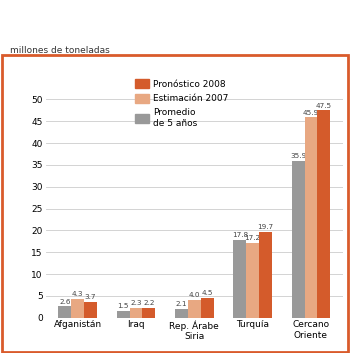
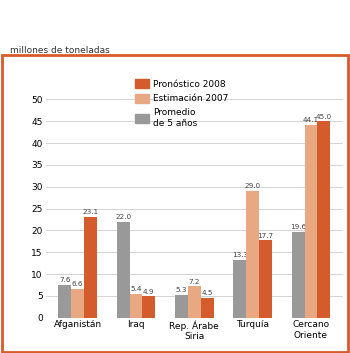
Promedio de 5 años/Afganistán: 2.6 -> 7.6
Estimación 2007/Afganistán: 4.3 -> 6.6
Pronóstico 2008/Afganistán: 3.7 -> 23.1
Promedio de 5 años/Iraq: 1.5 -> 22.0
Estimación 2007/Iraq: 2.3 -> 5.4
Pronóstico 2008/Iraq: 2.2 -> 4.9
Promedio de 5 años/Rep. Árabe Siria: 2.1 -> 5.3
Estimación 2007/Rep. Árabe Siria: 4.0 -> 7.2
Promedio de 5 años/Turquía: 17.8 -> 13.3
Estimación 2007/Turquía: 17.2 -> 29.0
Pronóstico 2008/Turquía: 19.7 -> 17.7
Promedio de 5 años/Cercano Oriente: 35.9 -> 19.6
Estimación 2007/Cercano Oriente: 45.9 -> 44.1
Pronóstico 2008/Cercano Oriente: 47.5 -> 45.0
